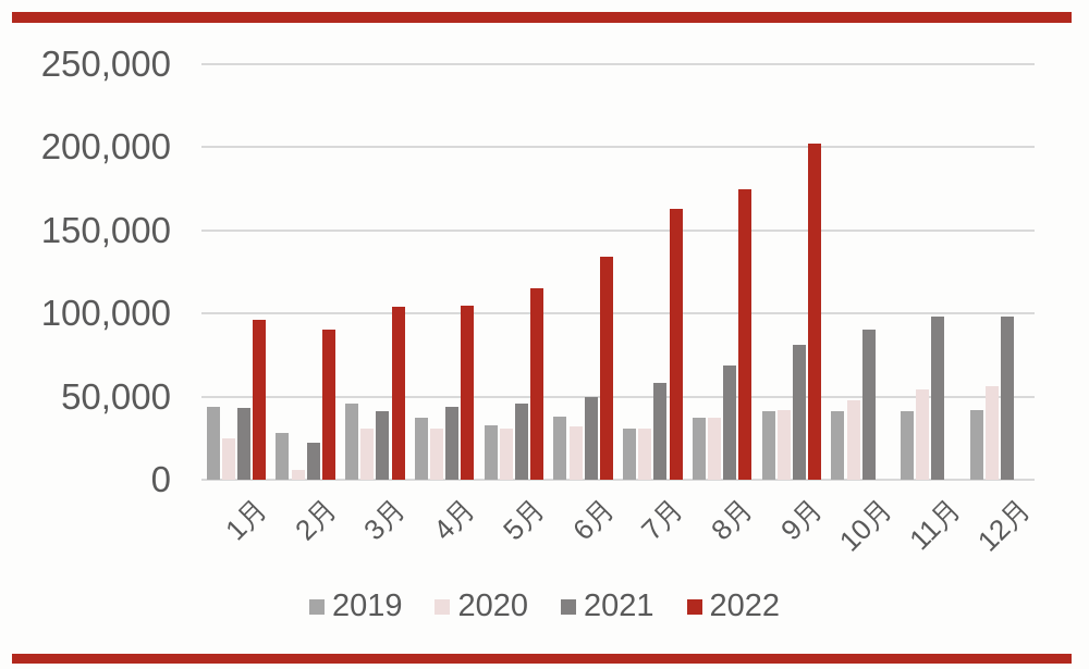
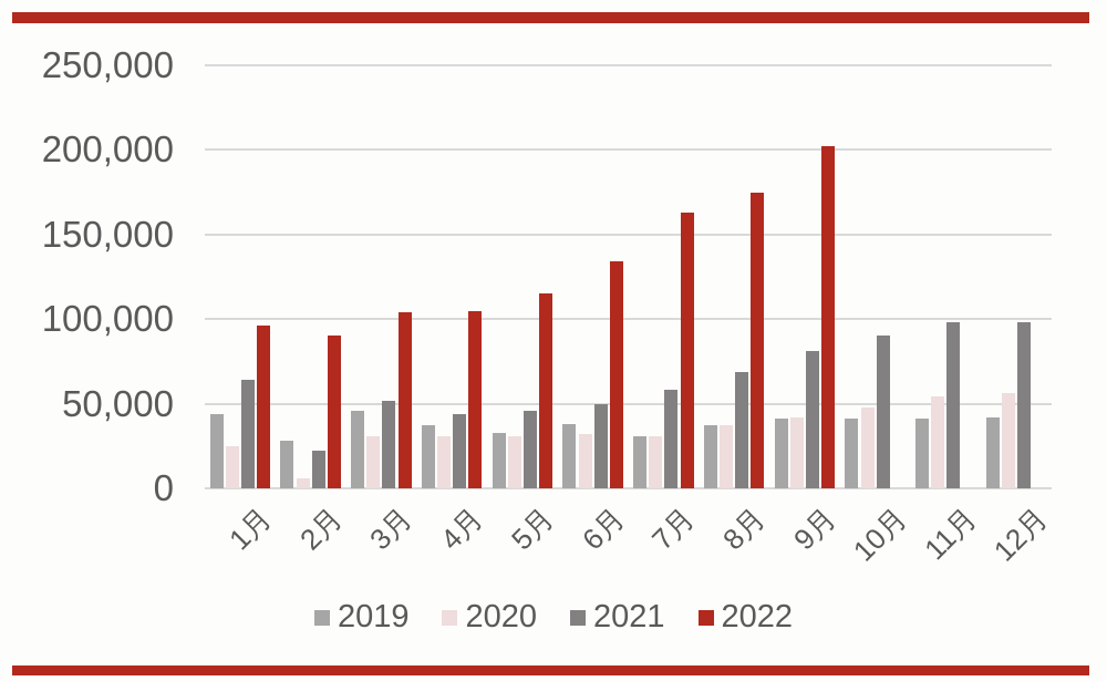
2021/1月: 43000 -> 64000
2021/3月: 41000 -> 52000
